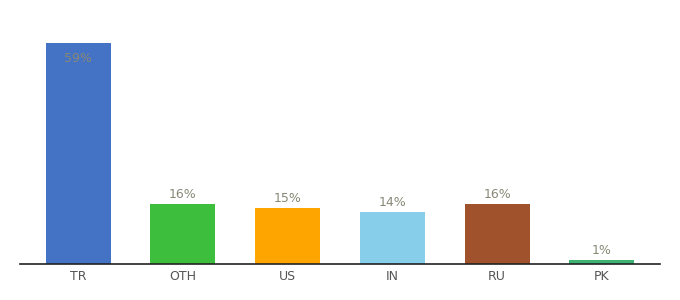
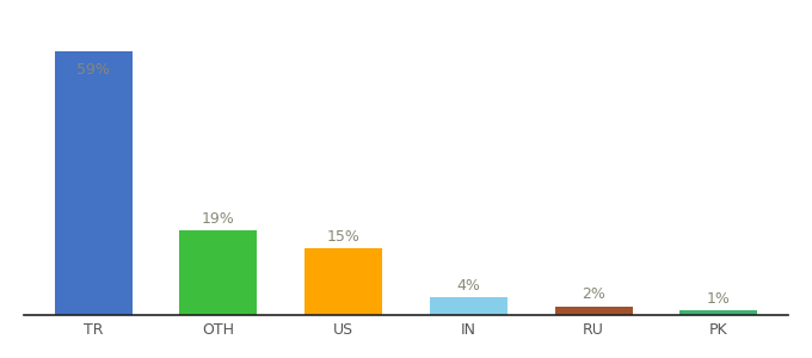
OTH: 16% -> 19%
IN: 14% -> 4%
RU: 16% -> 2%
